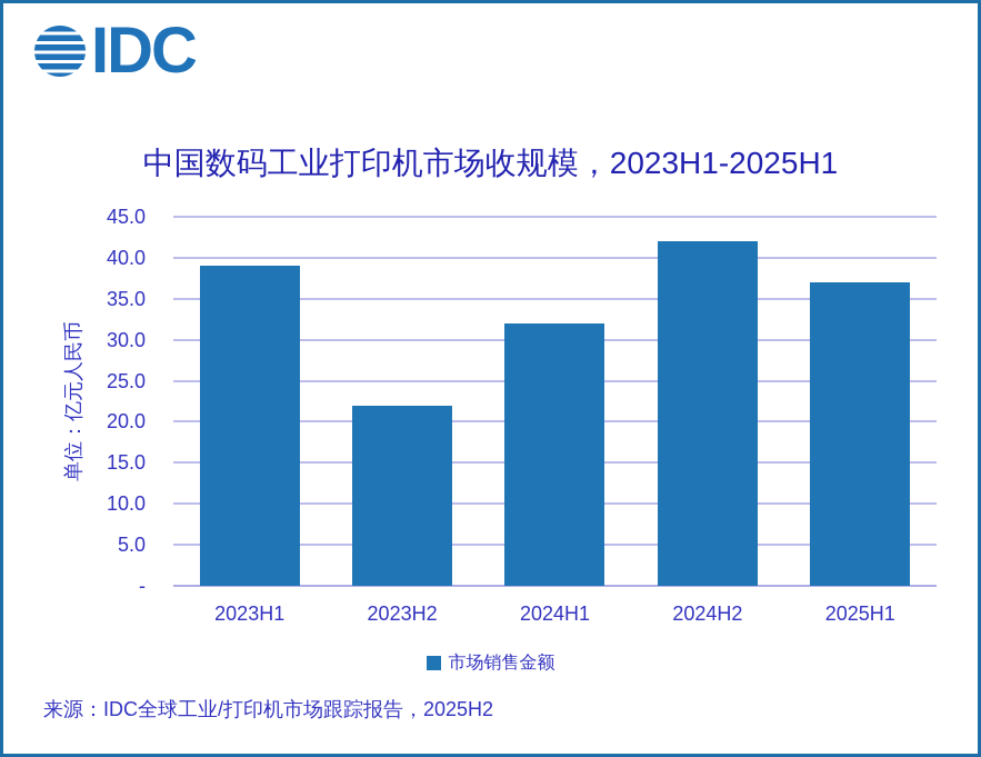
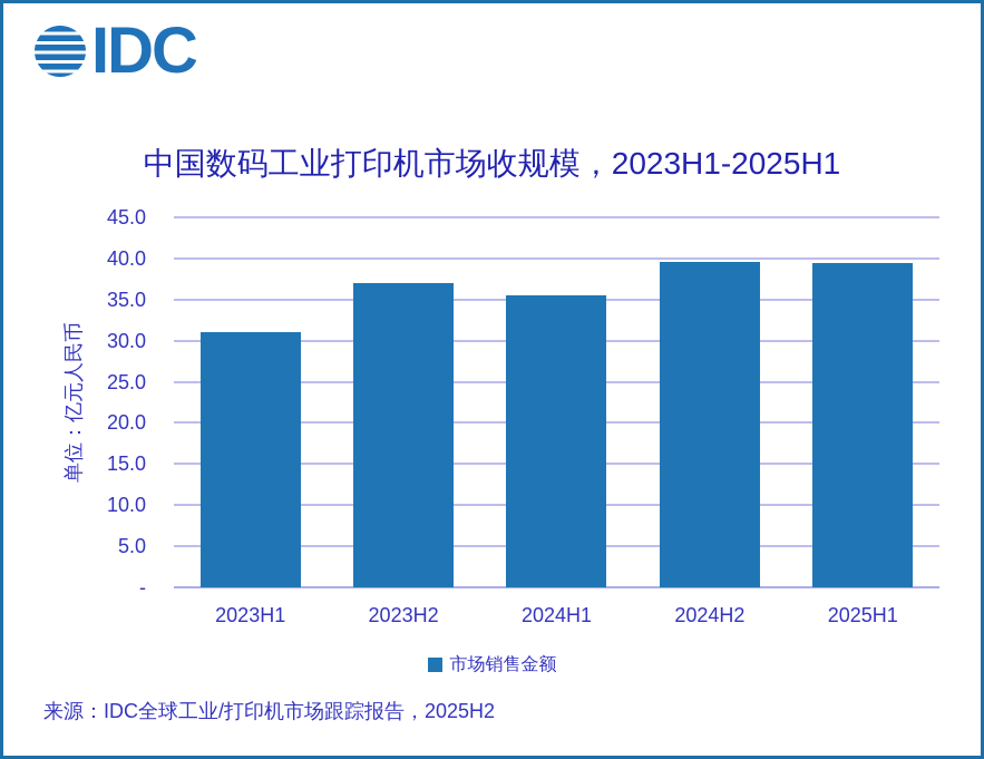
2023H1: 39 -> 31
2023H2: 22 -> 37
2024H1: 32 -> 36
2024H2: 42 -> 40
2025H1: 37 -> 39
